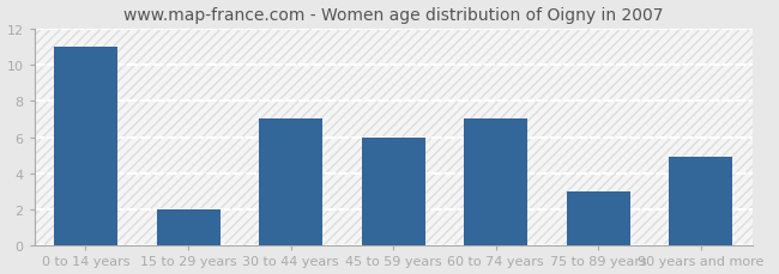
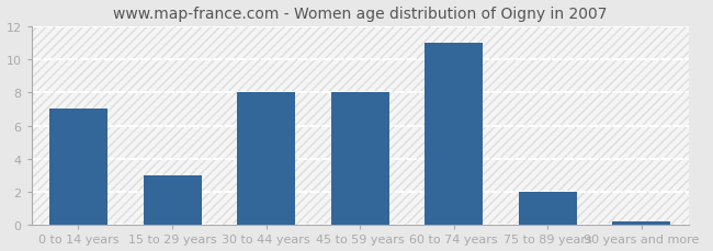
0 to 14 years: 11.0 -> 7.0
15 to 29 years: 2.0 -> 3.0
30 to 44 years: 7.0 -> 8.0
45 to 59 years: 6.0 -> 8.0
60 to 74 years: 7.0 -> 11.0
75 to 89 years: 3.0 -> 2.0
90 years and more: 4.9 -> 0.2
